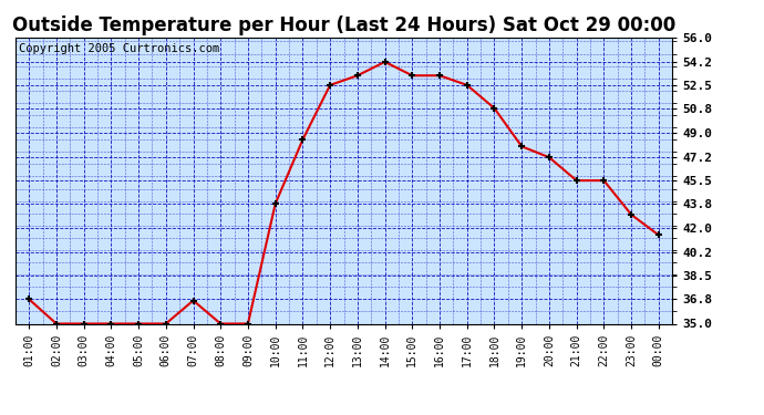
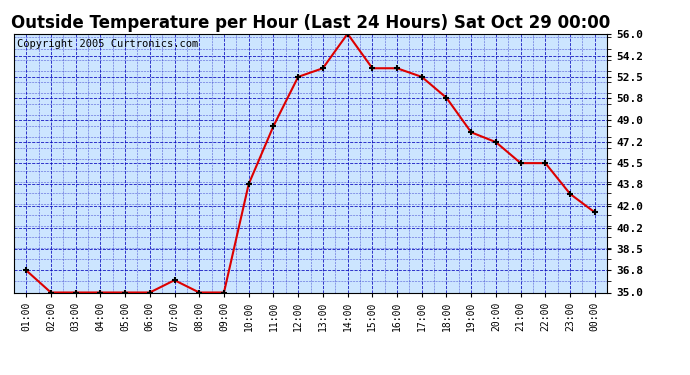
07:00: 36.7 -> 36.0
14:00: 54.2 -> 56.0
